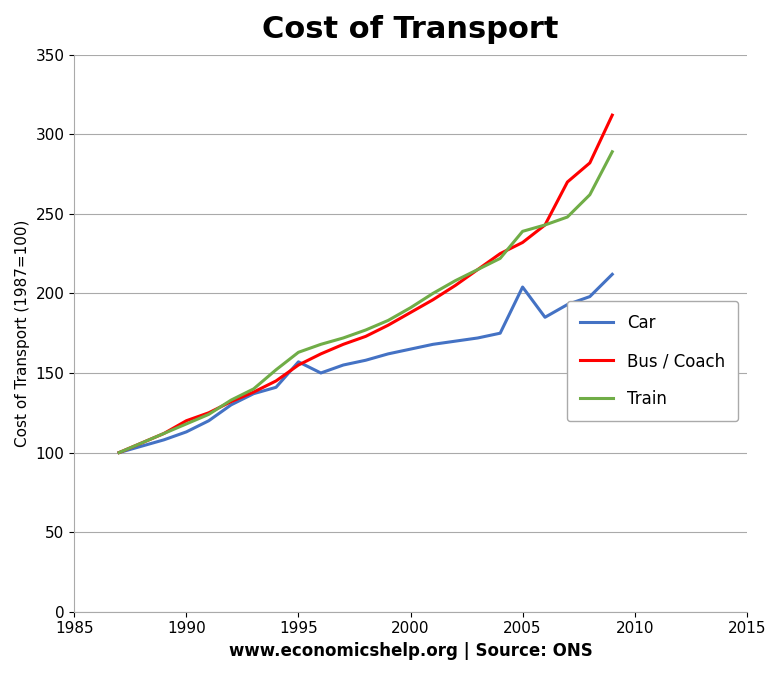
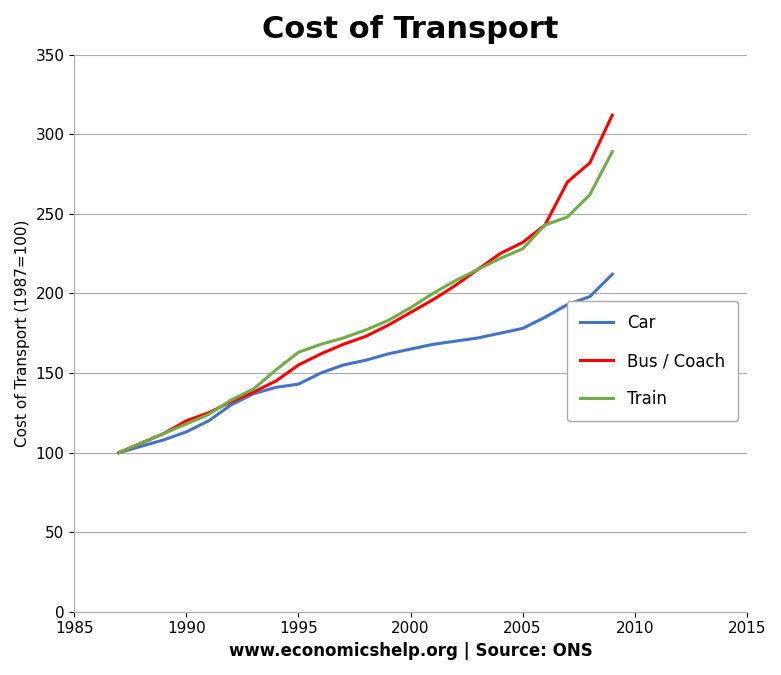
Car/1995: 157 -> 143
Car/2005: 204 -> 178
Train/2005: 239 -> 228
